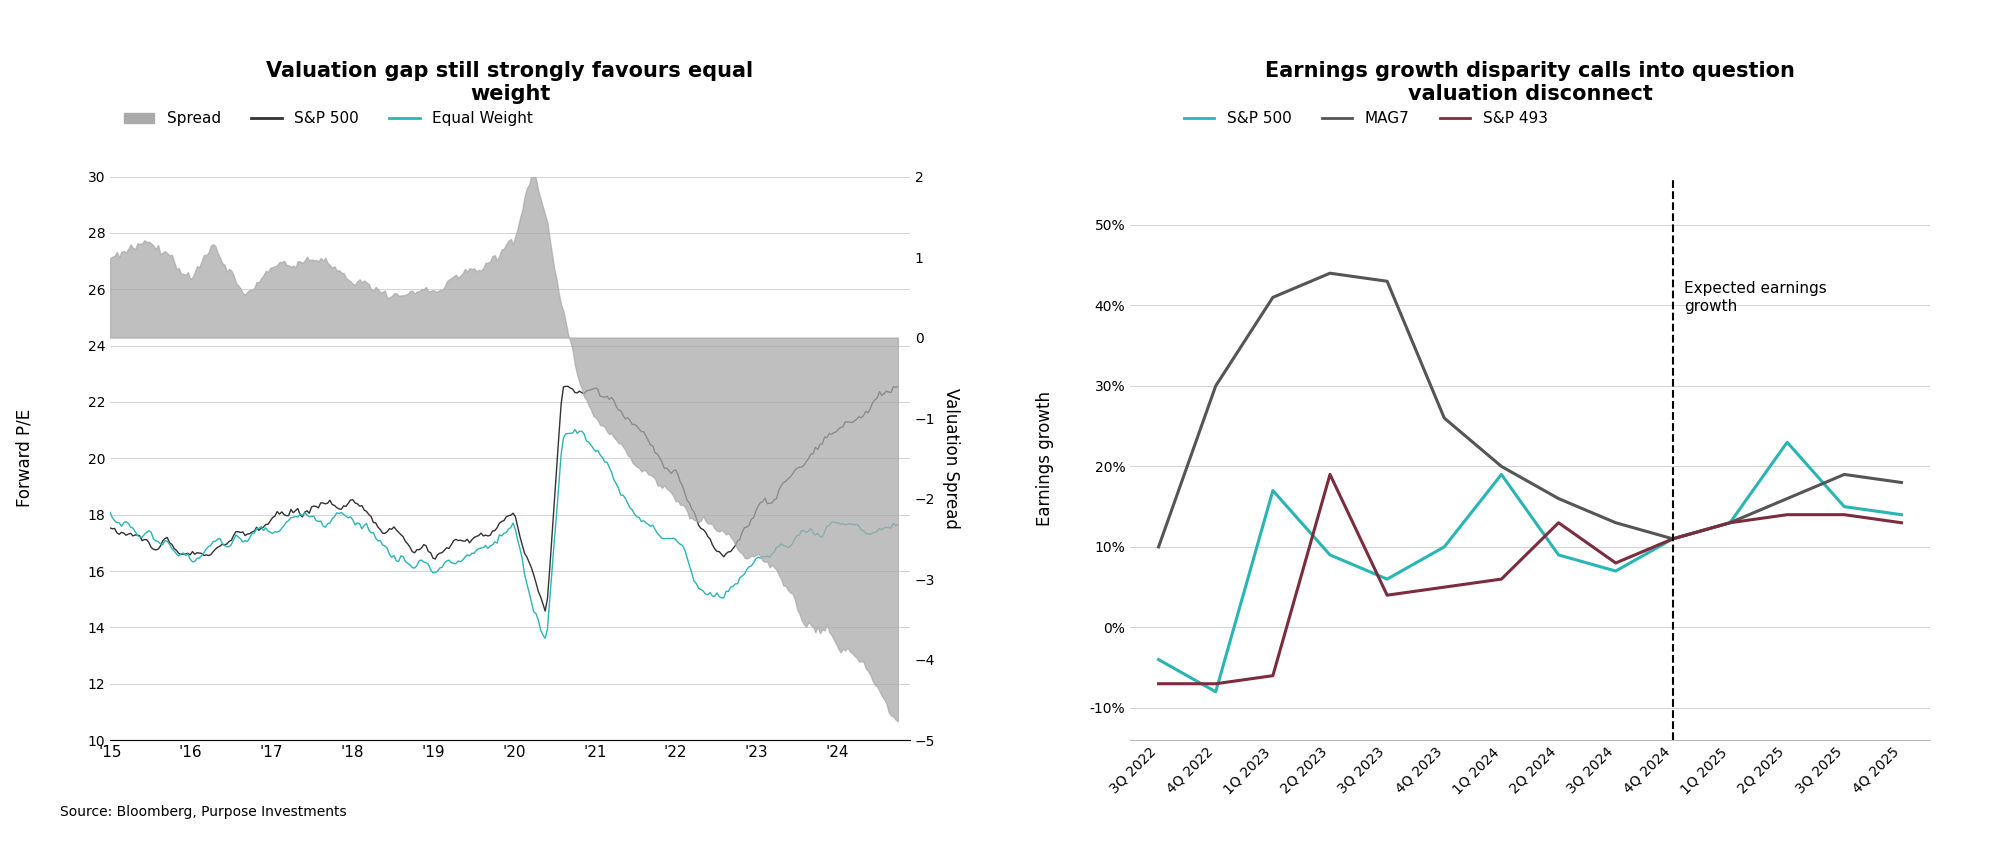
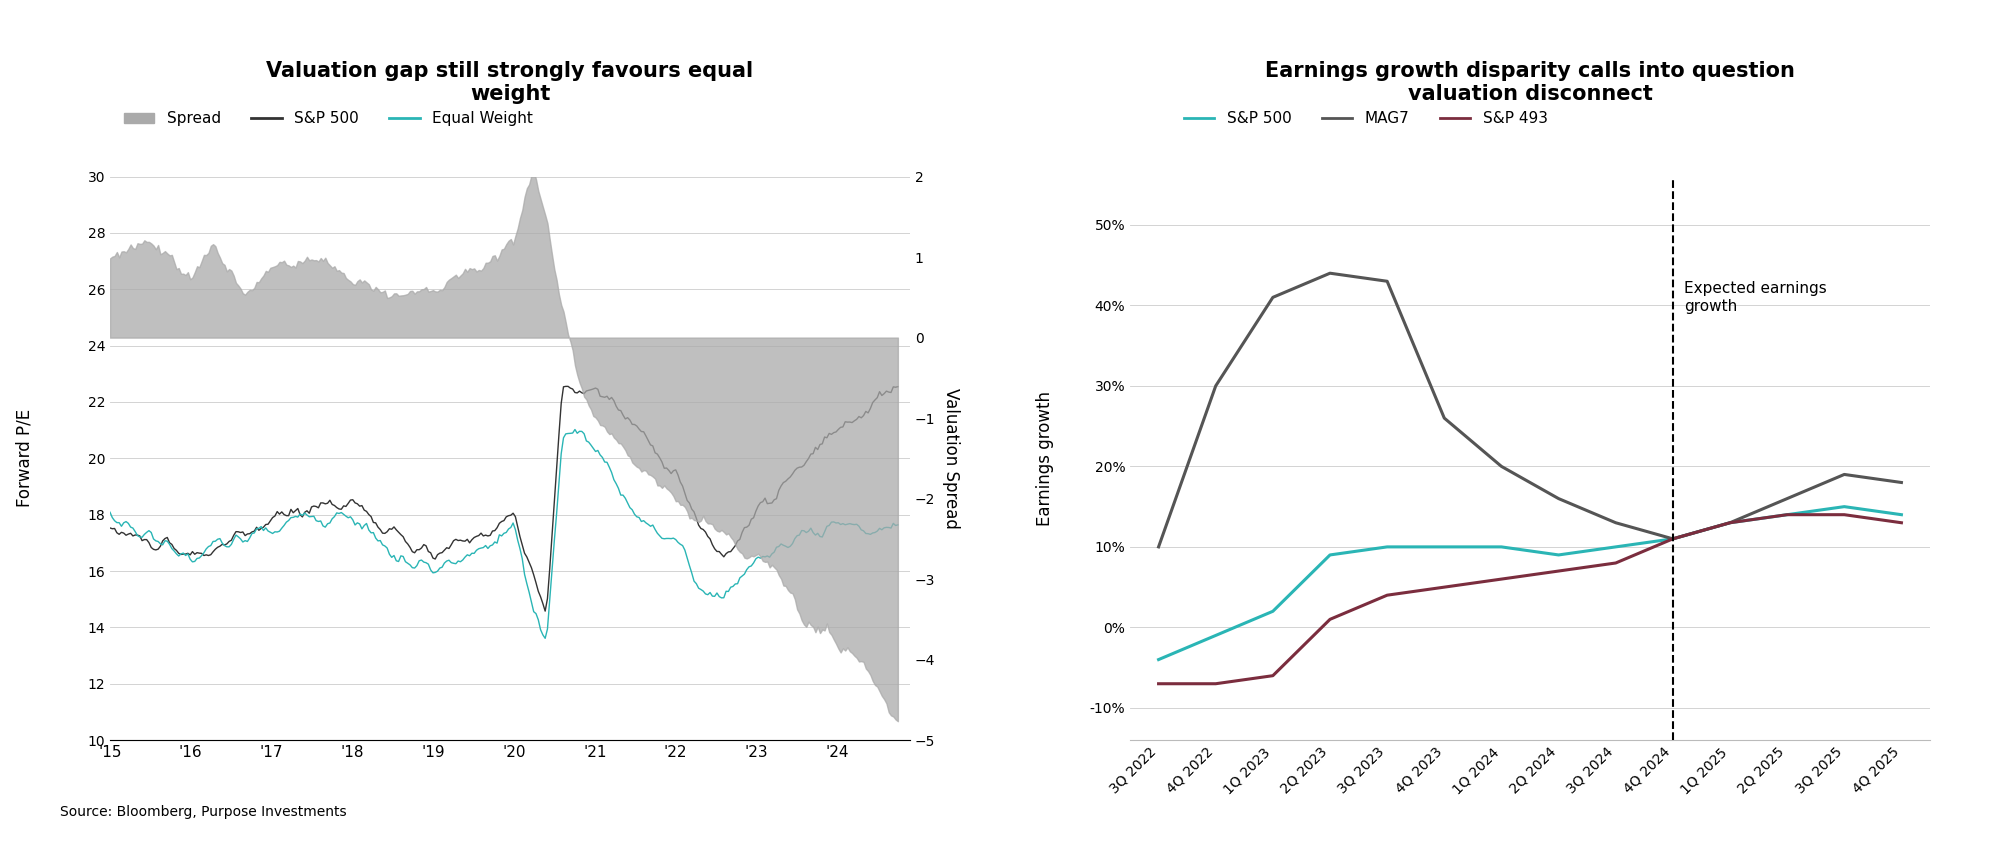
S&P 500/4Q 2022: -8% -> -1%
S&P 500/1Q 2023: 17% -> 2%
S&P 493/2Q 2023: 19% -> 1%
S&P 500/3Q 2023: 6% -> 10%
S&P 500/1Q 2024: 19% -> 10%
S&P 493/2Q 2024: 13% -> 7%
S&P 500/3Q 2024: 7% -> 10%
S&P 500/2Q 2025: 23% -> 14%
